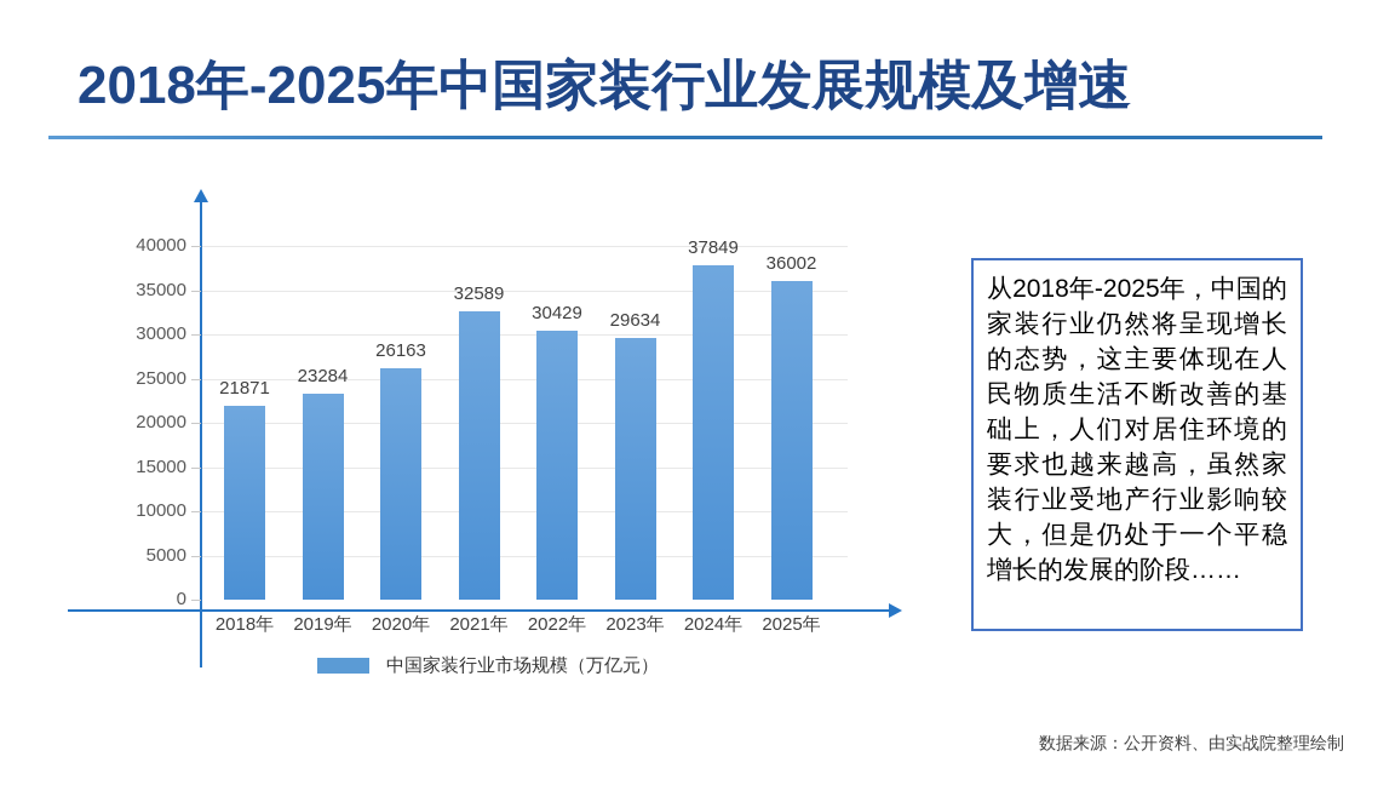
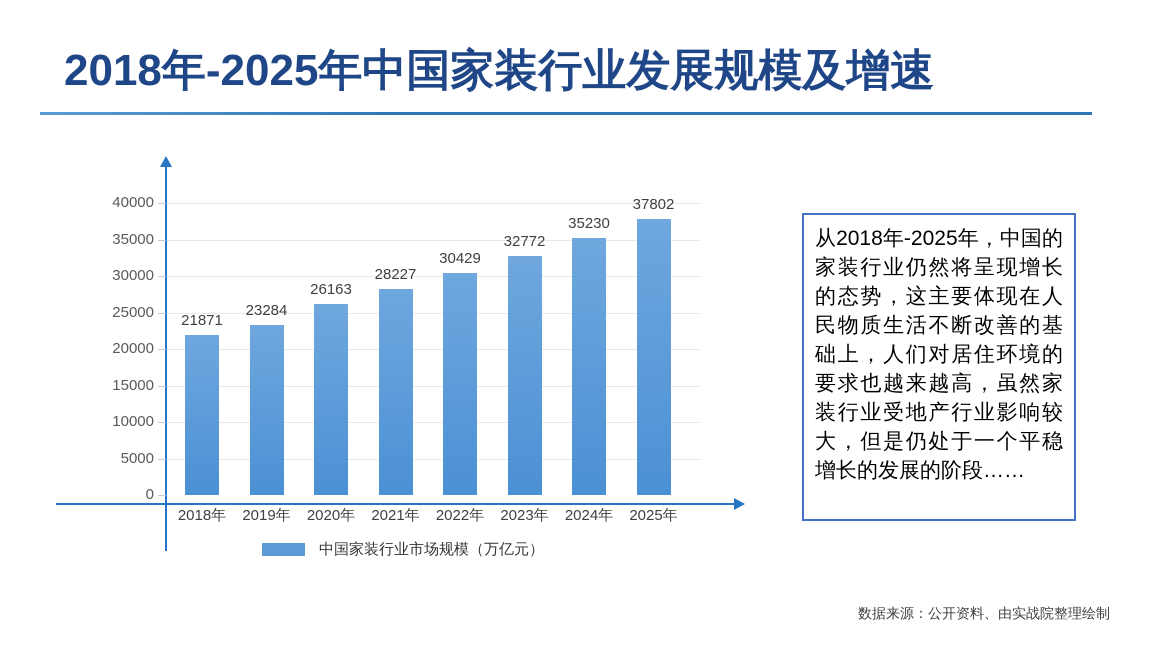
2021年: 32589 -> 28227
2023年: 29634 -> 32772
2024年: 37849 -> 35230
2025年: 36002 -> 37802
